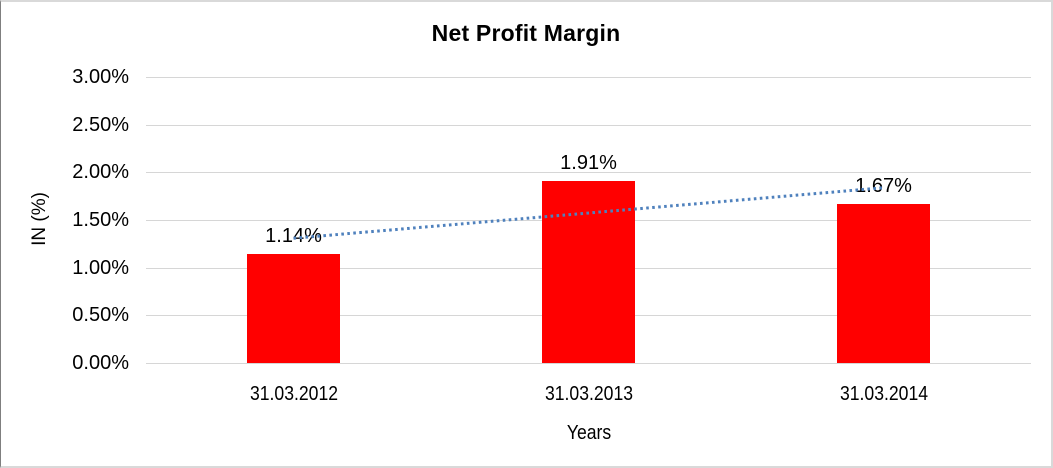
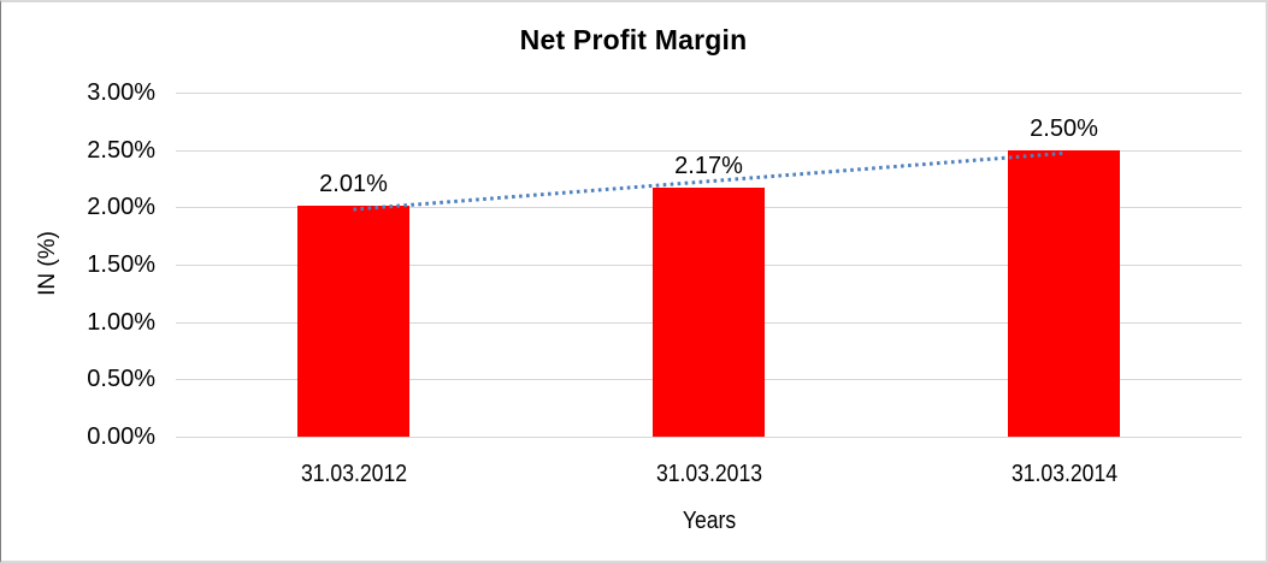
31.03.2012: 1.14% -> 2.01%
31.03.2013: 1.91% -> 2.17%
31.03.2014: 1.67% -> 2.50%
